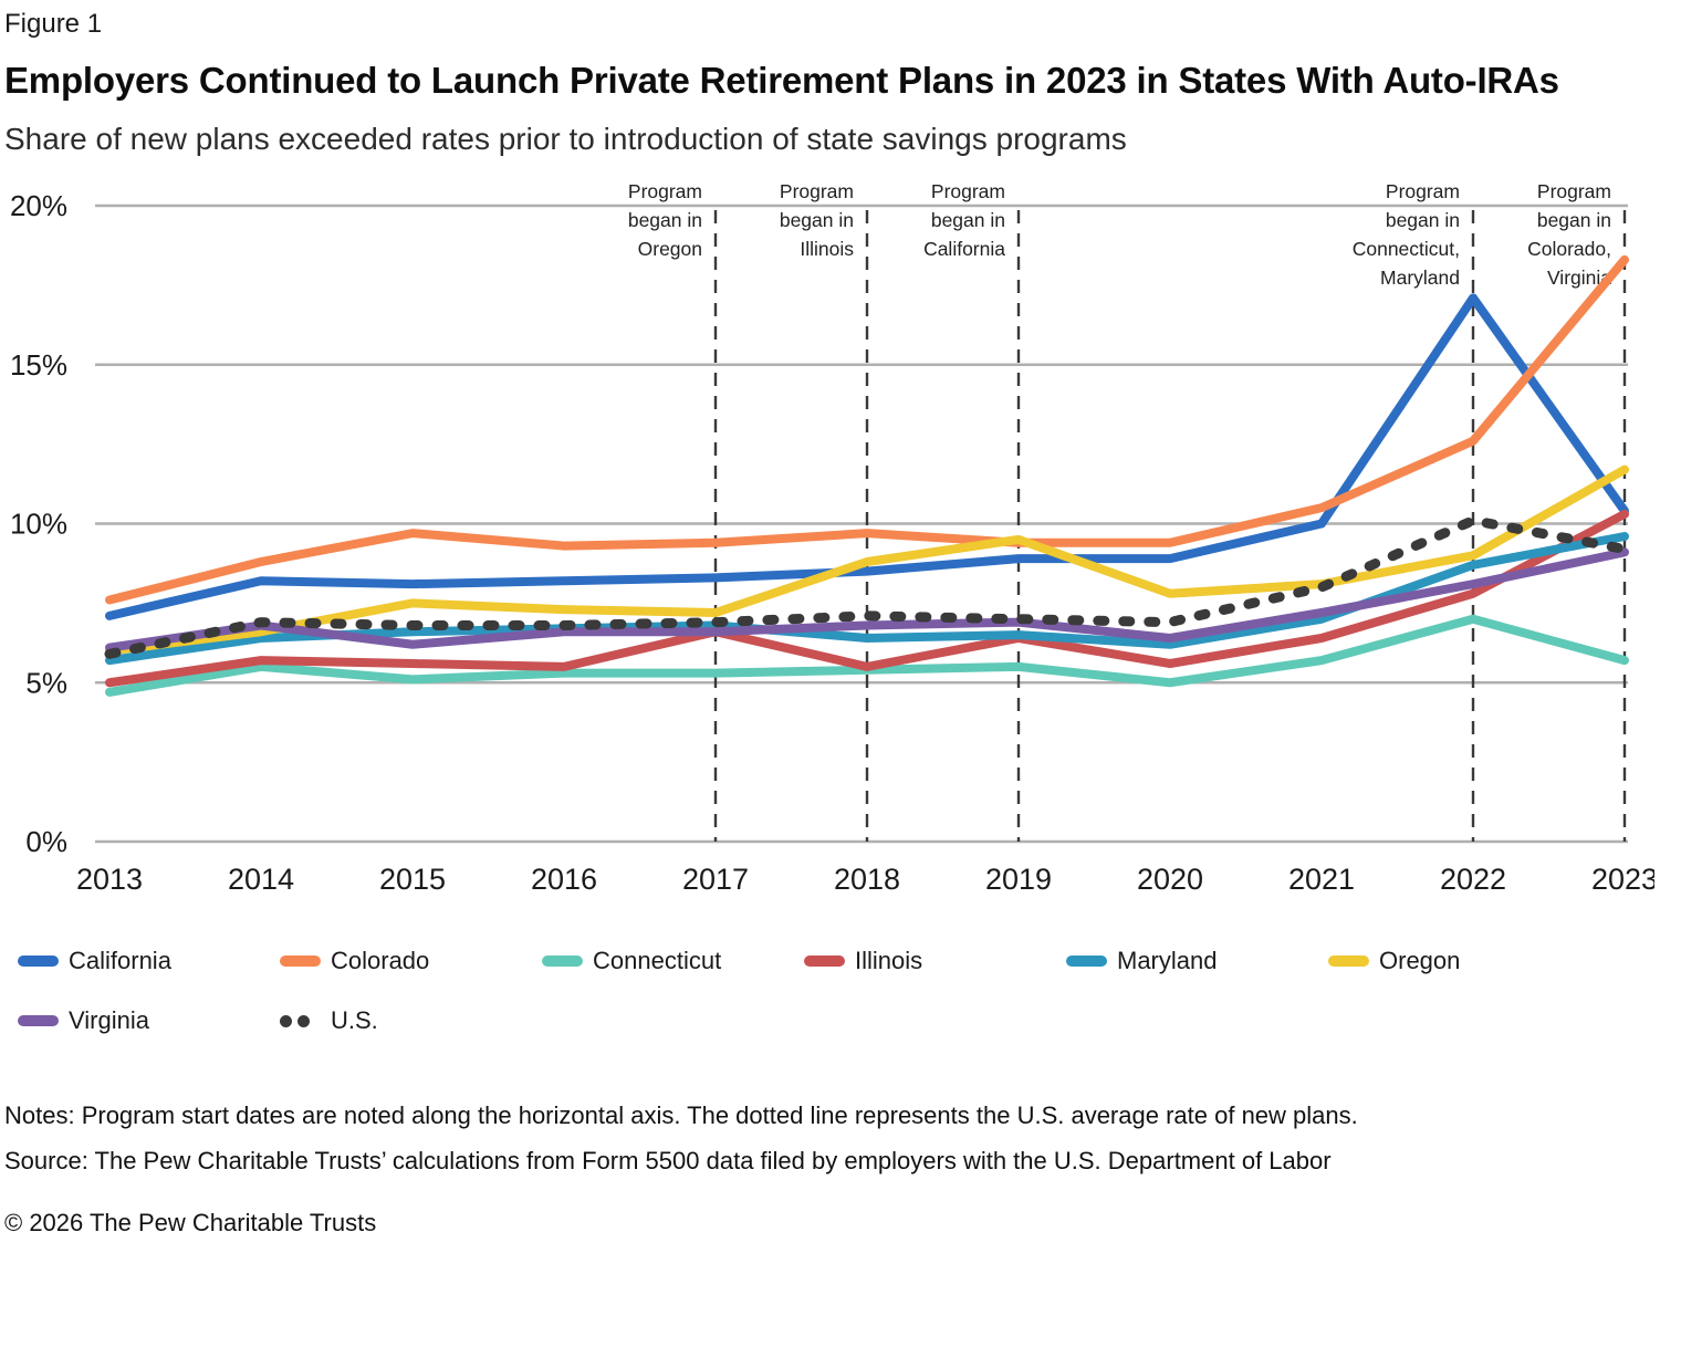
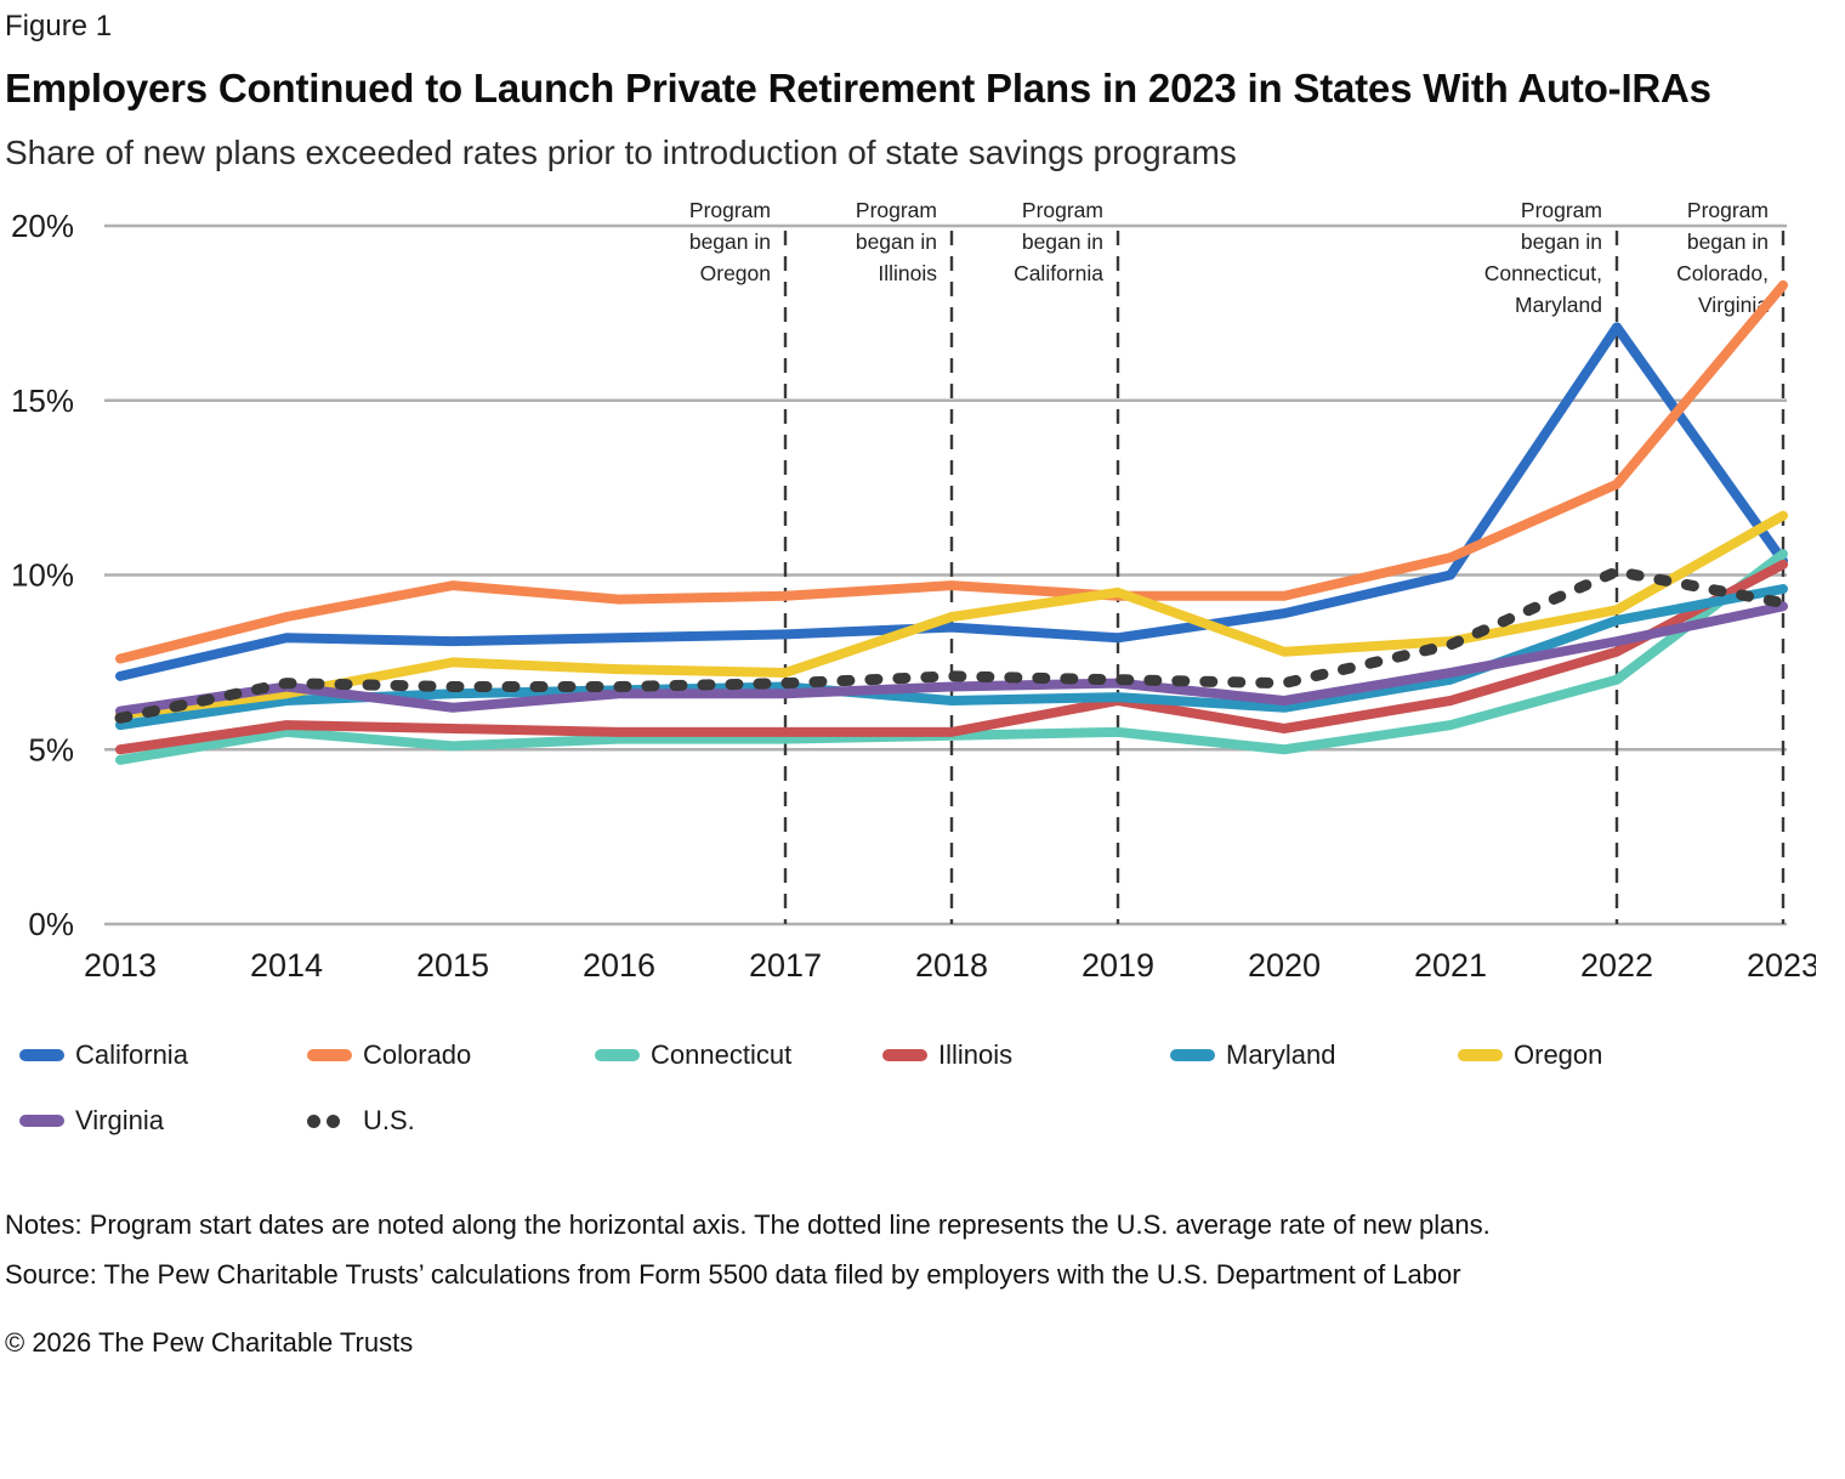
Illinois/2017: 6.6% -> 5.5%
California/2019: 8.9% -> 8.2%
Connecticut/2023: 5.7% -> 10.6%
